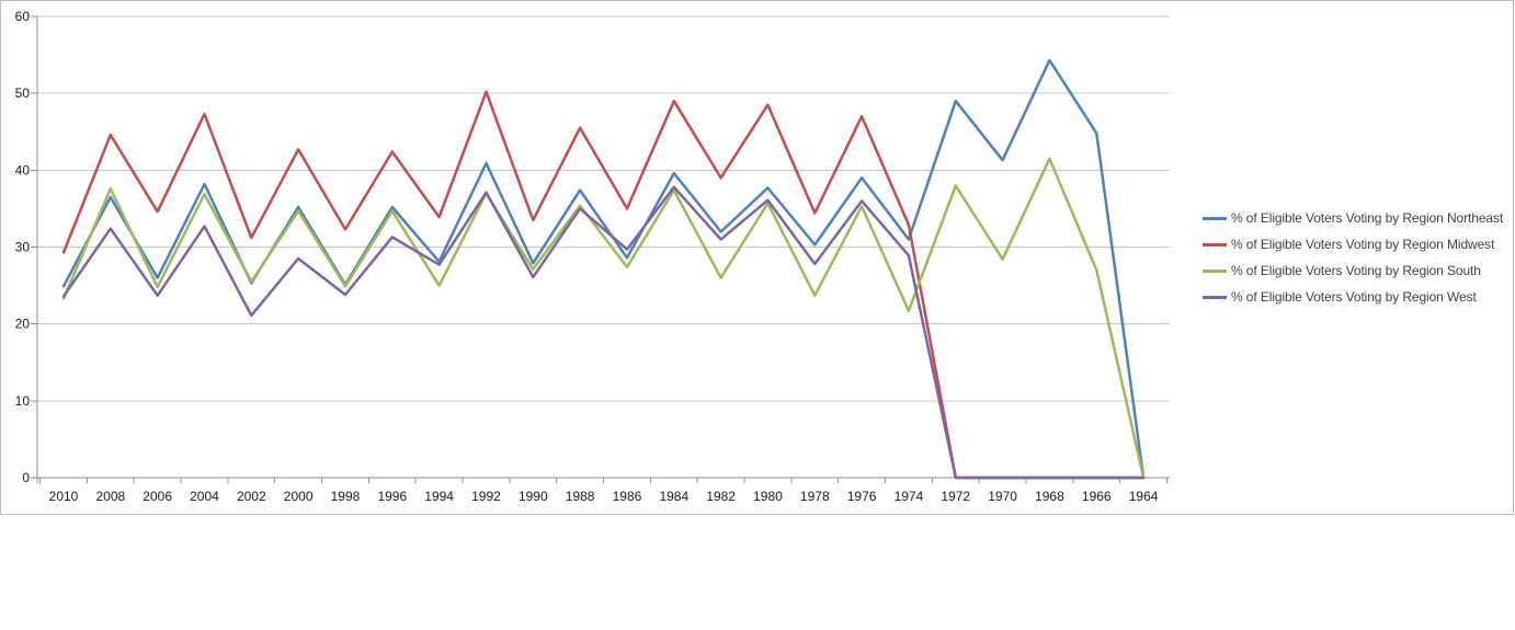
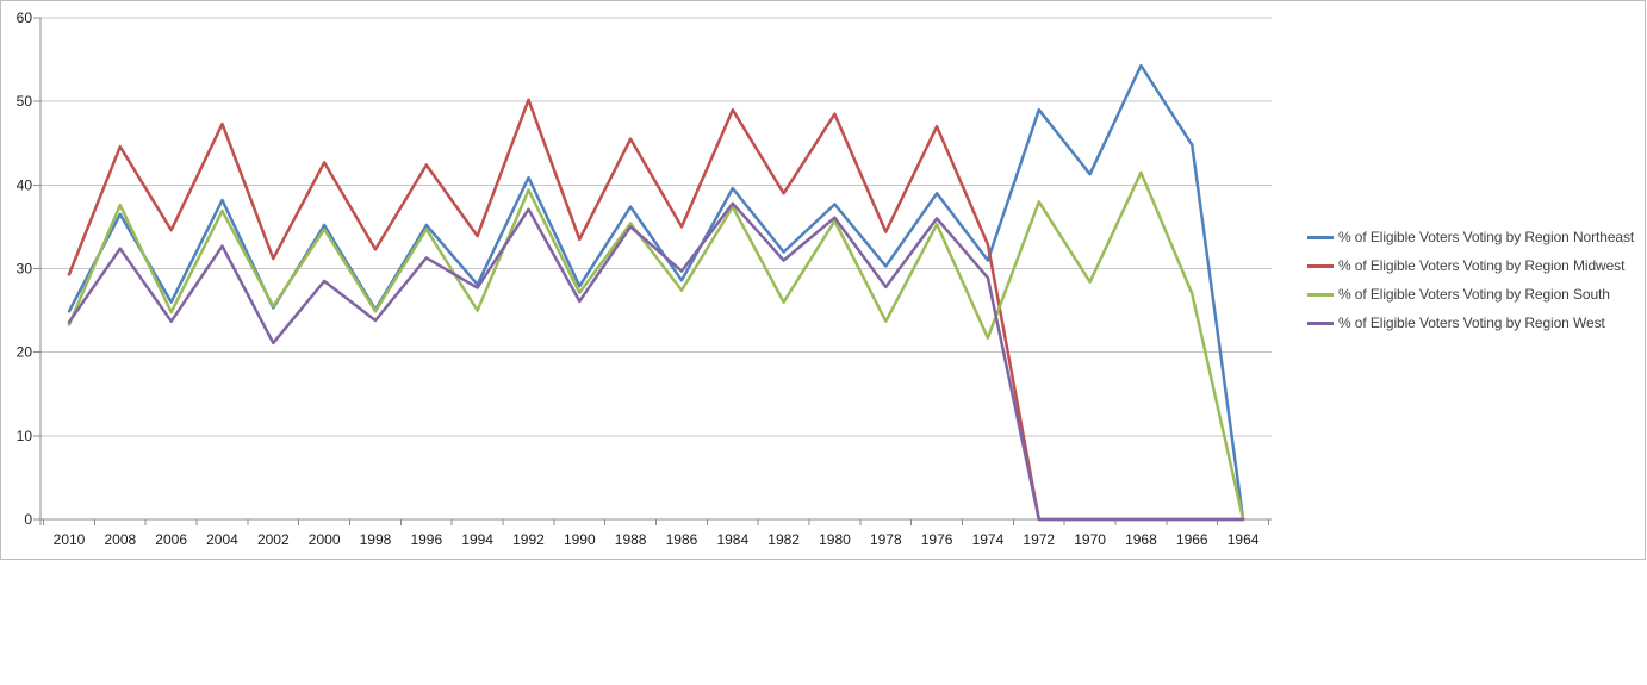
% of Eligible Voters Voting by Region South/1992: 37 -> 39
